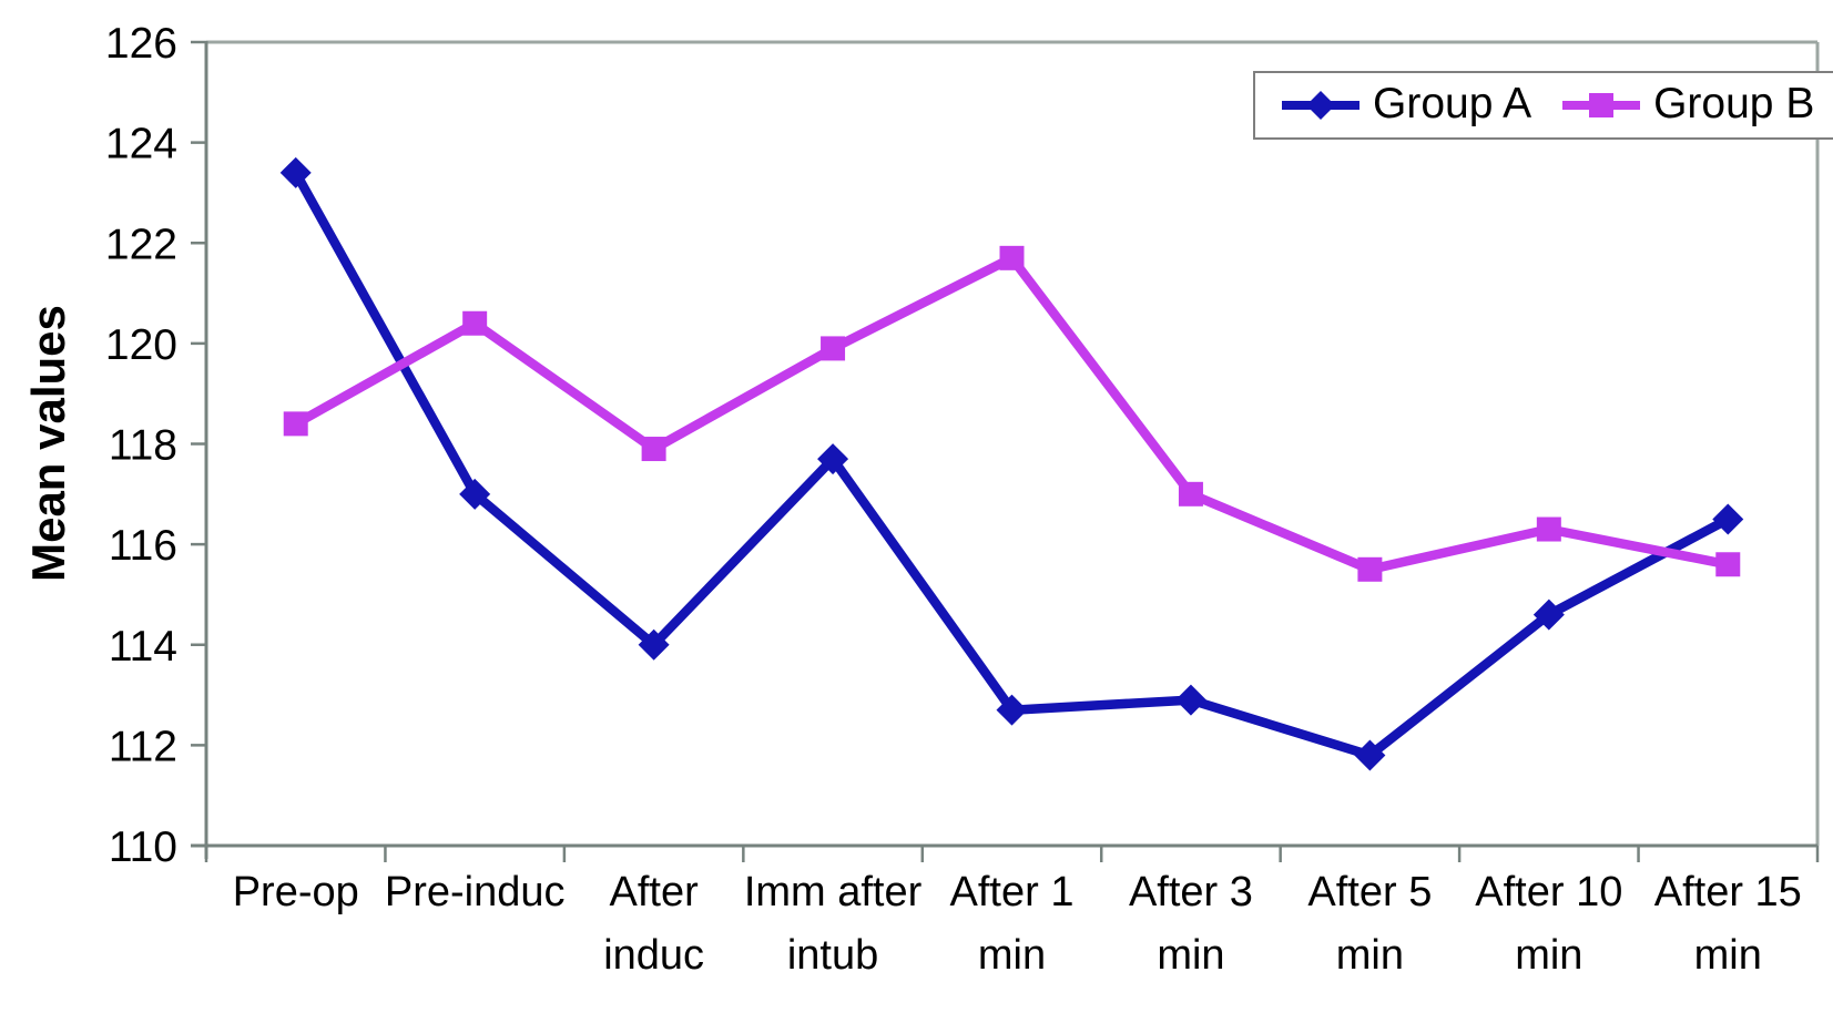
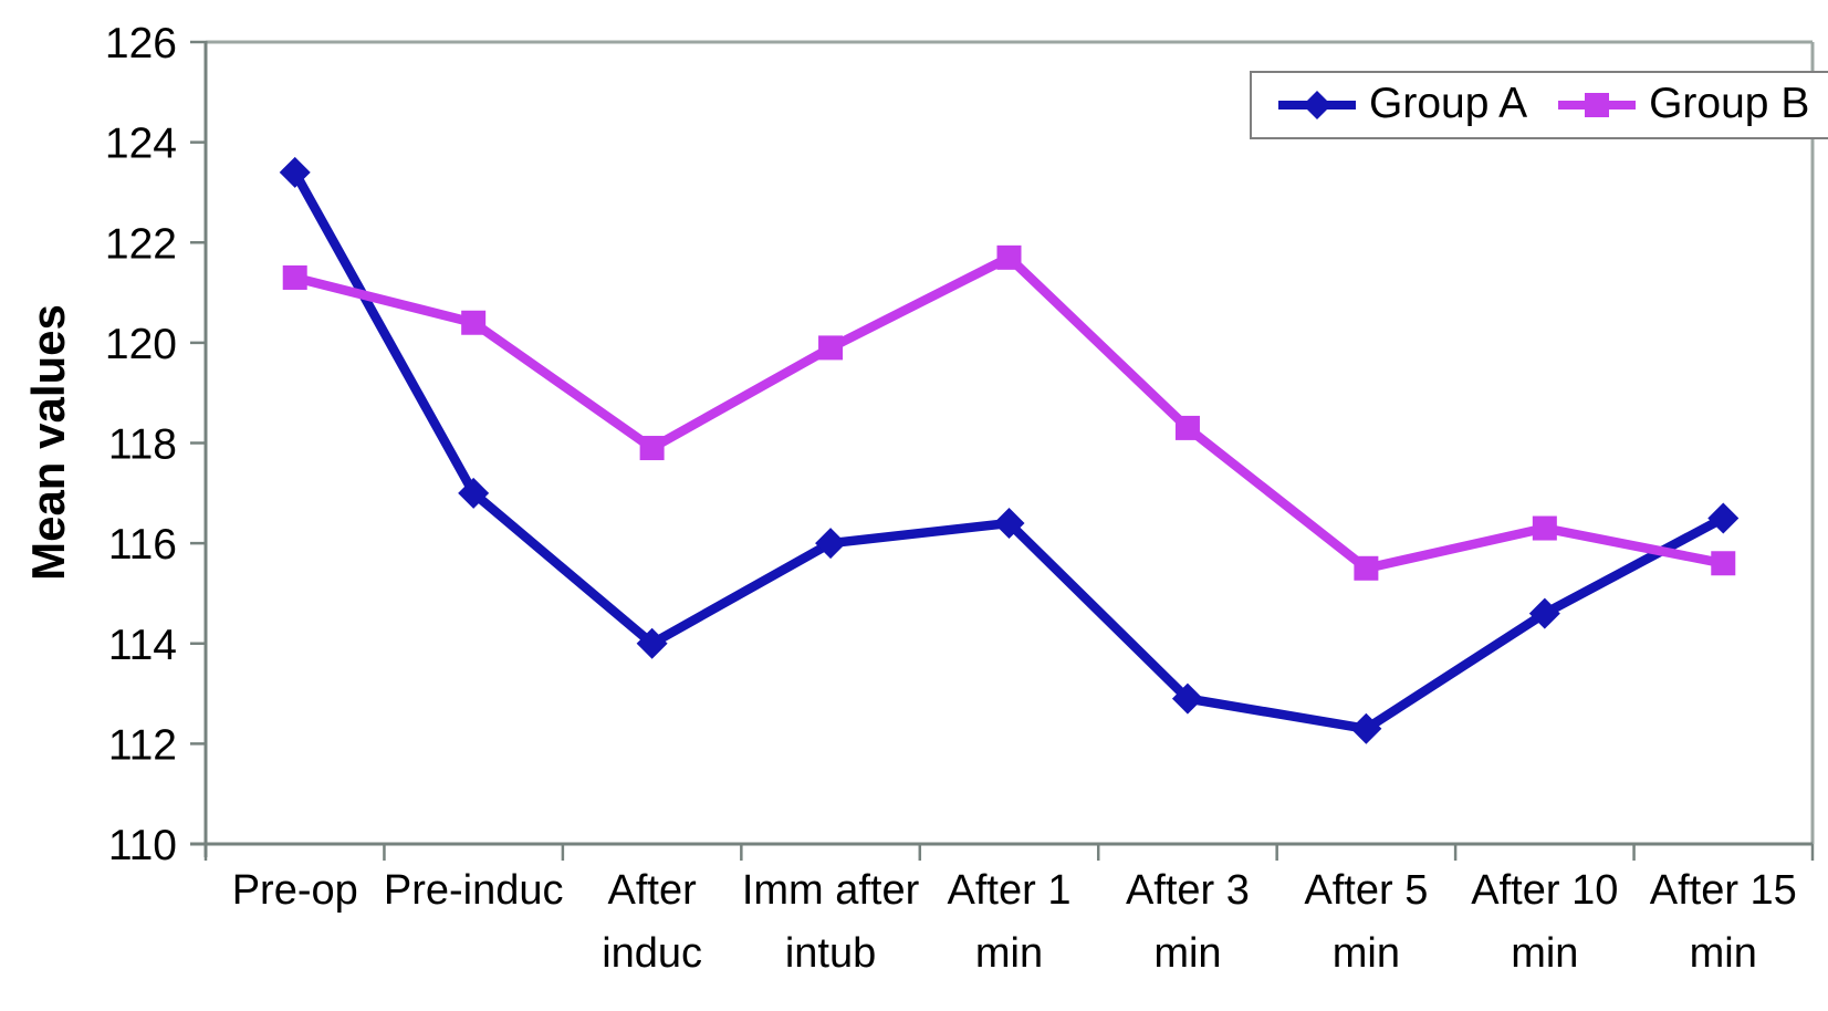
Group B/Pre-op: 118.4 -> 121.3
Group A/Imm after intub: 117.7 -> 116.0
Group A/After 1 min: 112.7 -> 116.4
Group B/After 3 min: 117.0 -> 118.3
Group A/After 5 min: 111.8 -> 112.3
